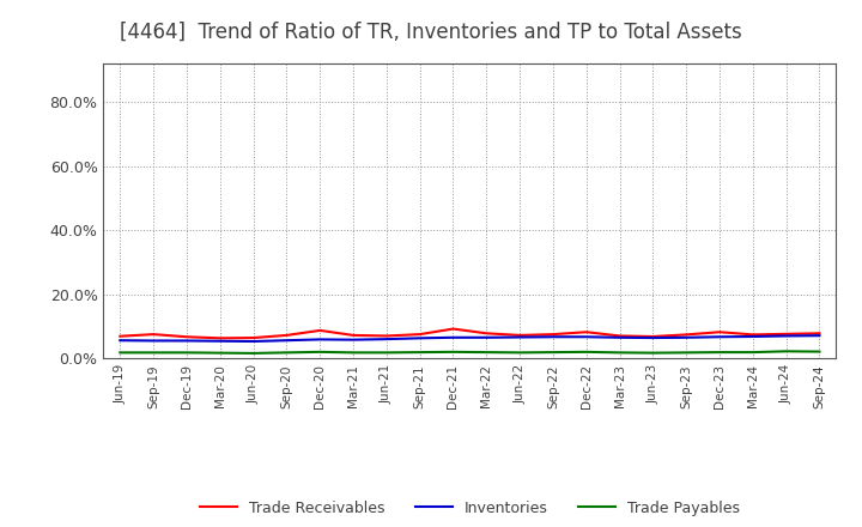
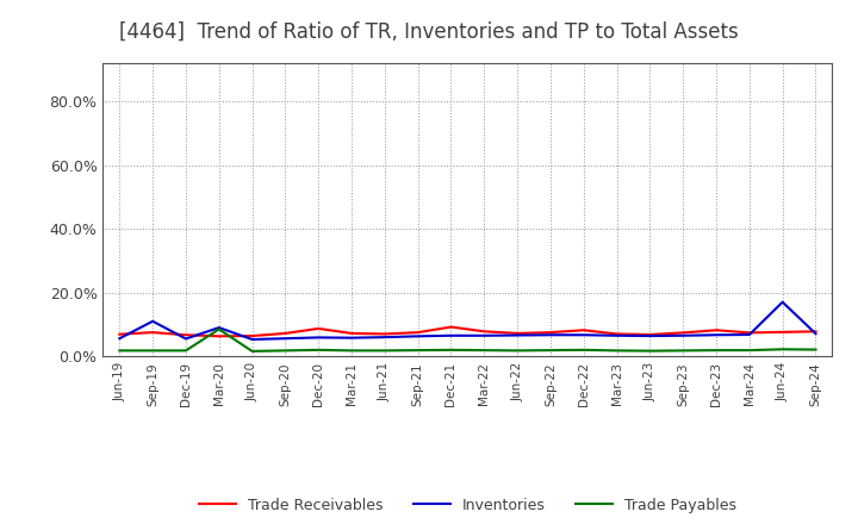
Inventories/Sep-19: 5.5% -> 11.0%
Inventories/Mar-20: 5.4% -> 9.0%
Trade Payables/Mar-20: 1.7% -> 8.5%
Inventories/Jun-24: 7.0% -> 17.0%
